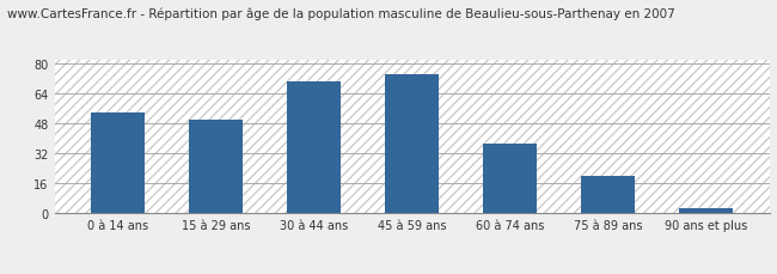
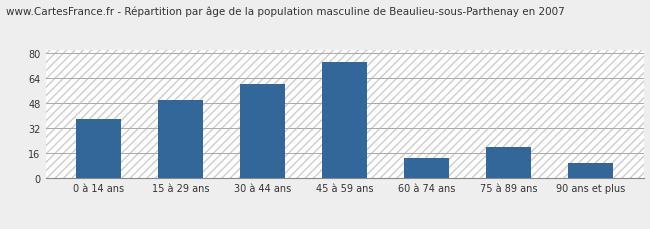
0 à 14 ans: 54 -> 38
30 à 44 ans: 70 -> 60
60 à 74 ans: 37 -> 13
90 ans et plus: 3 -> 10
